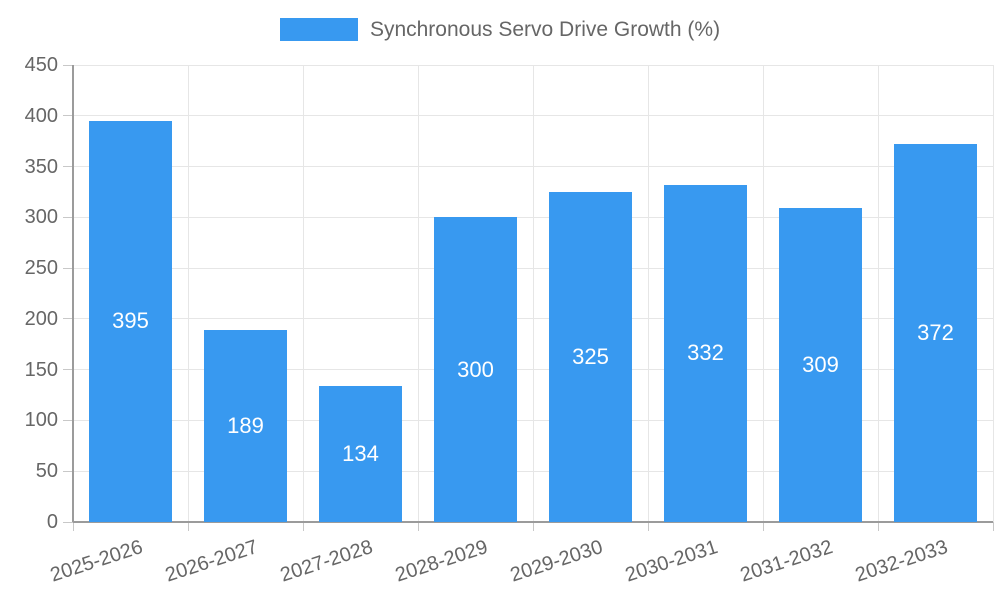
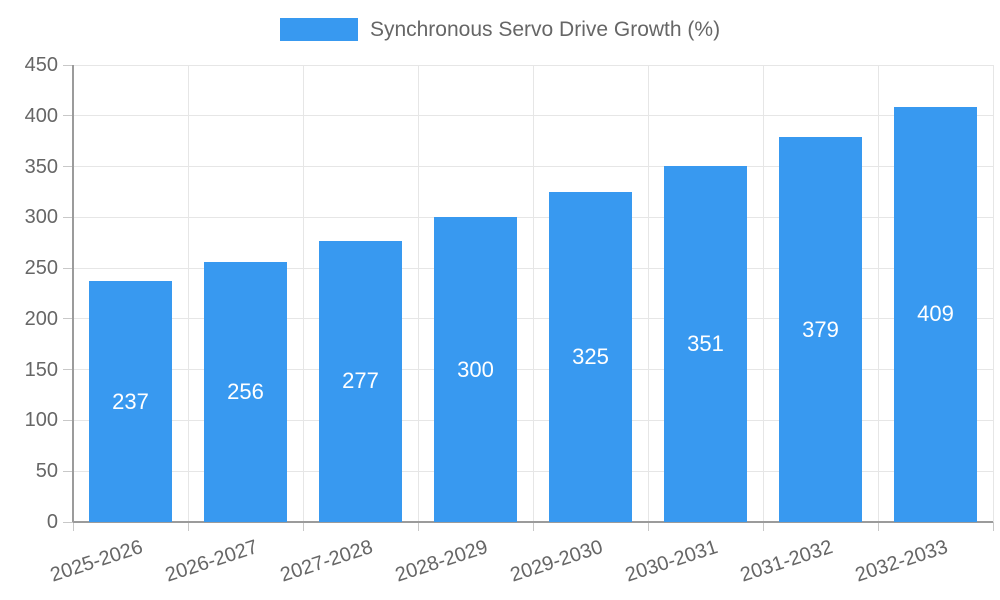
2025-2026: 395 -> 237
2026-2027: 189 -> 256
2027-2028: 134 -> 277
2030-2031: 332 -> 351
2031-2032: 309 -> 379
2032-2033: 372 -> 409
